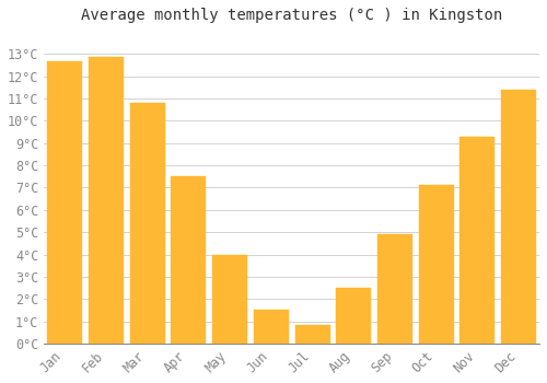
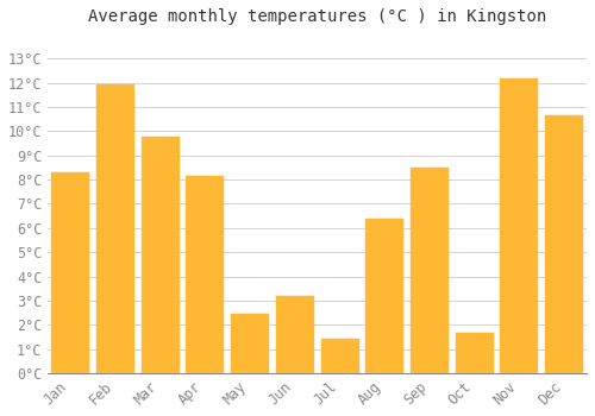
Jan: 12.70°C -> 8.30°C
Feb: 12.85°C -> 11.95°C
Mar: 10.80°C -> 9.80°C
Apr: 7.50°C -> 8.15°C
May: 4.00°C -> 2.45°C
Jun: 1.50°C -> 3.20°C
Jul: 0.85°C -> 1.40°C
Aug: 2.50°C -> 6.40°C
Sep: 4.90°C -> 8.50°C
Oct: 7.10°C -> 1.65°C
Nov: 9.30°C -> 12.20°C
Dec: 11.40°C -> 10.65°C
